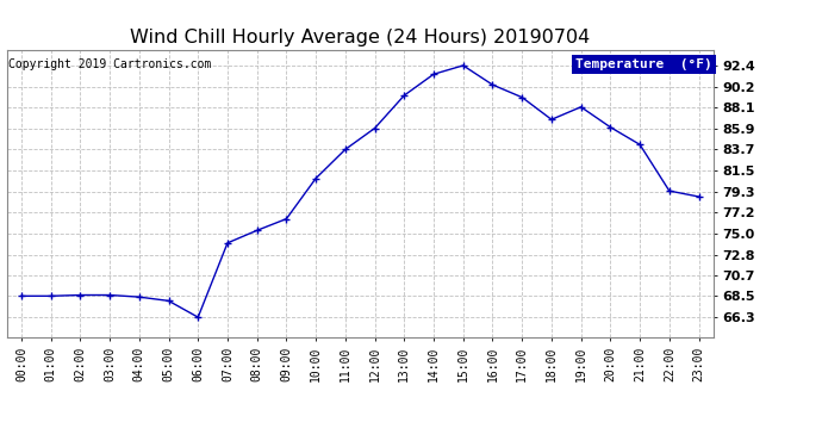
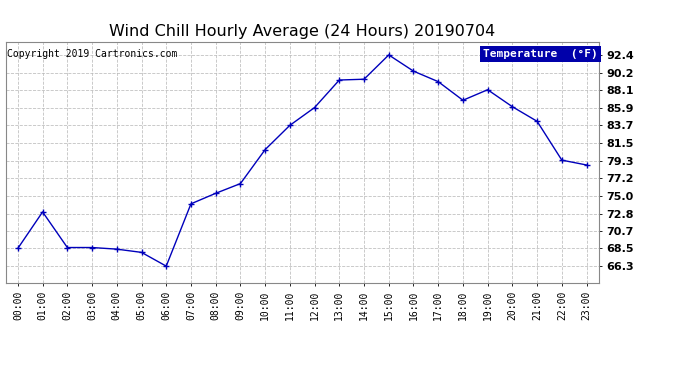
01:00: 68.5 -> 73.0
14:00: 91.5 -> 89.4
